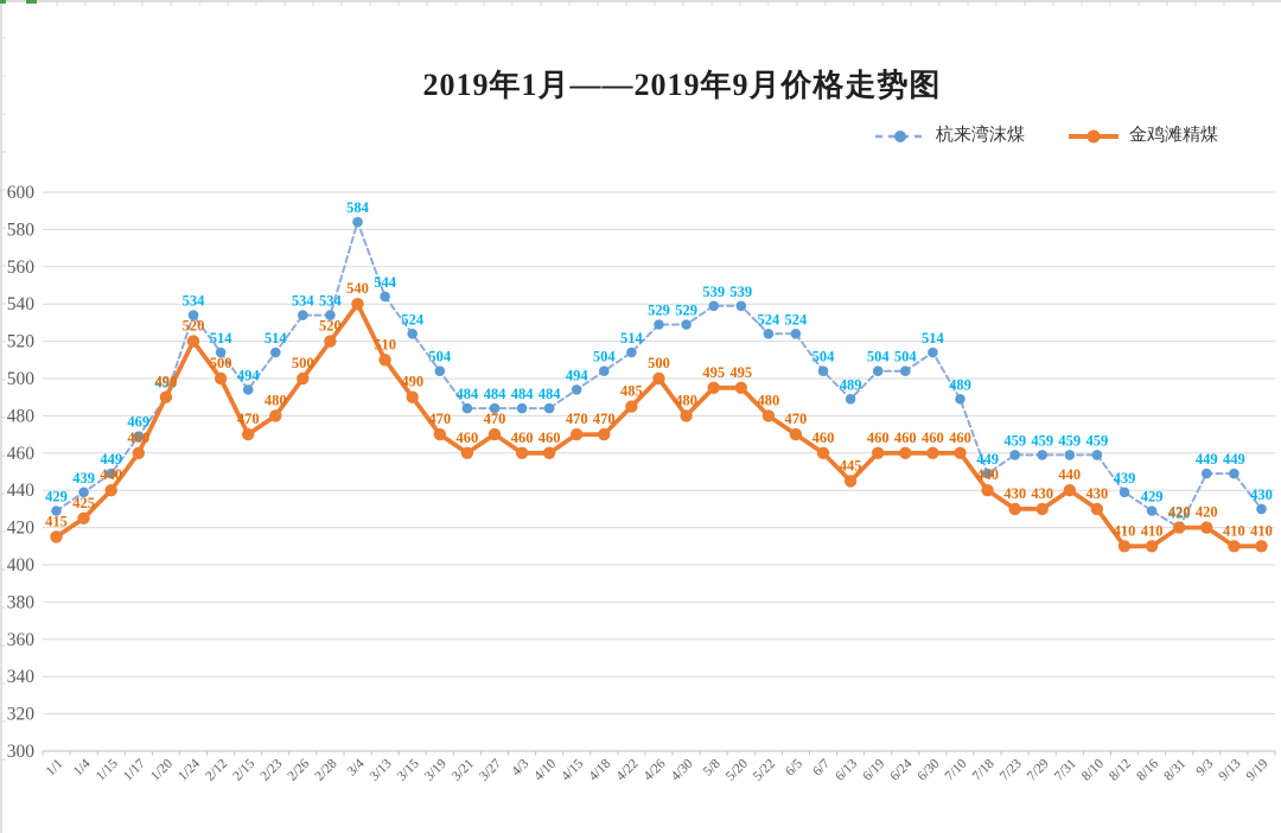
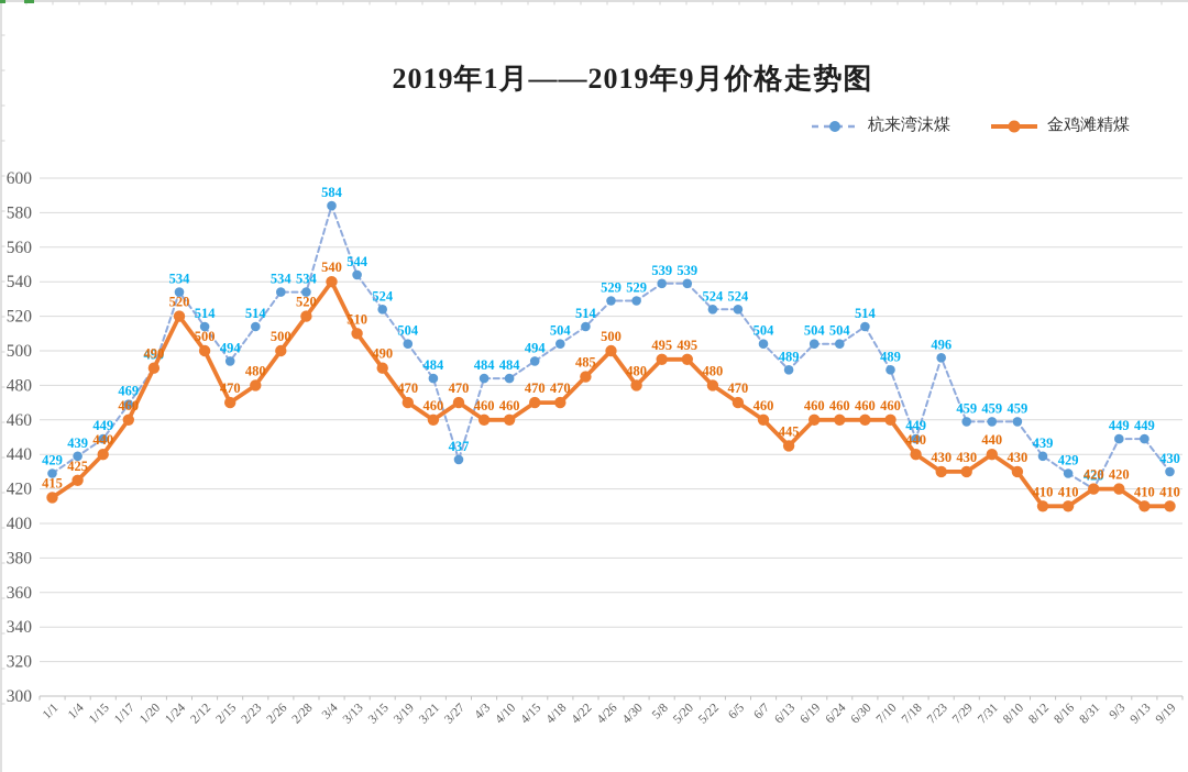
杭来湾沫煤/3/27: 484 -> 437
杭来湾沫煤/7/23: 459 -> 496
